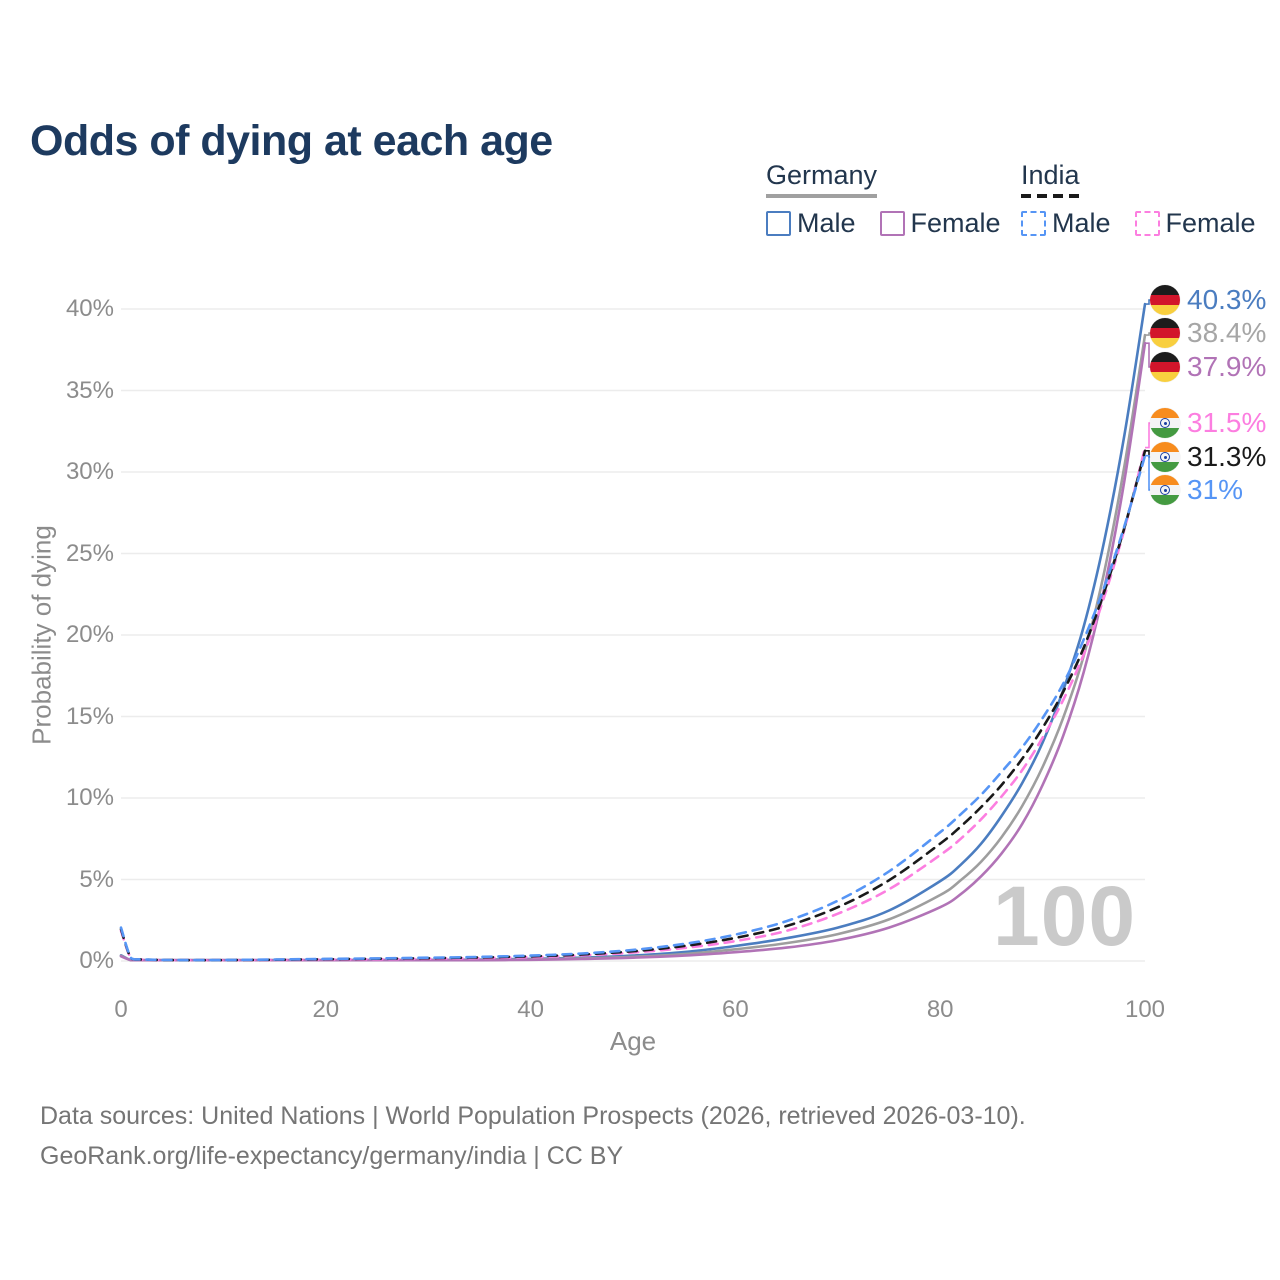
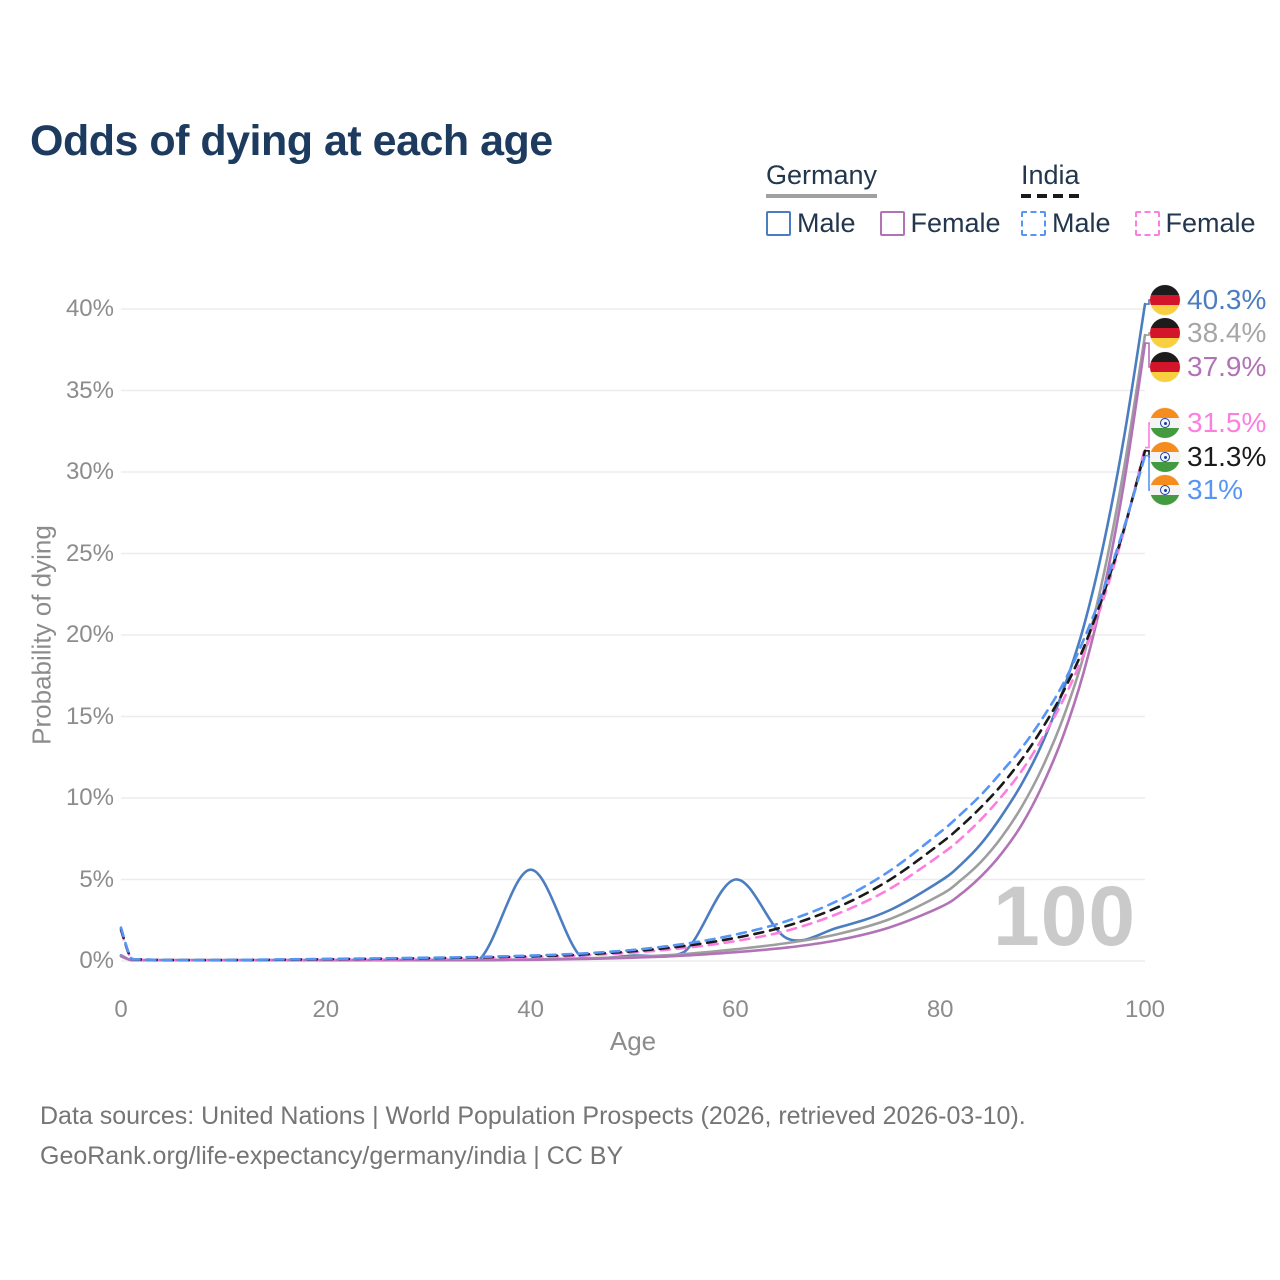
Germany Male/40: 0.1% -> 5.6%
Germany Male/60: 0.9% -> 5.0%
